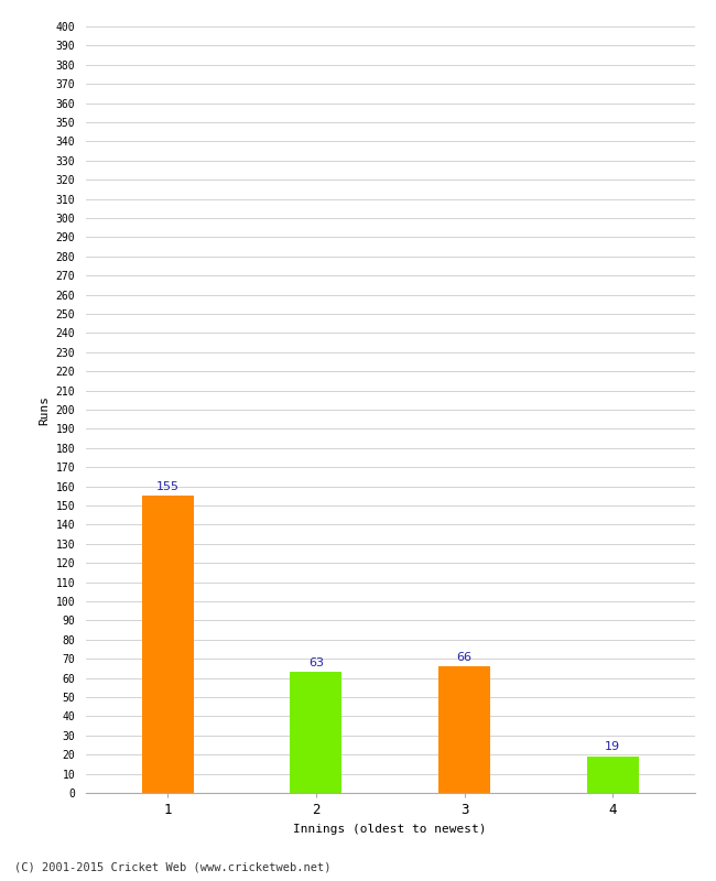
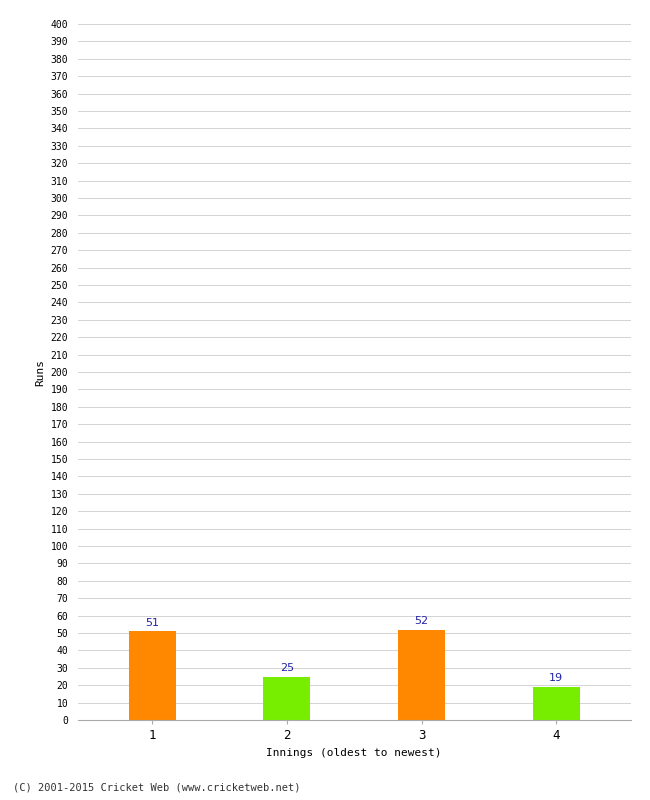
1: 155 -> 51
2: 63 -> 25
3: 66 -> 52
